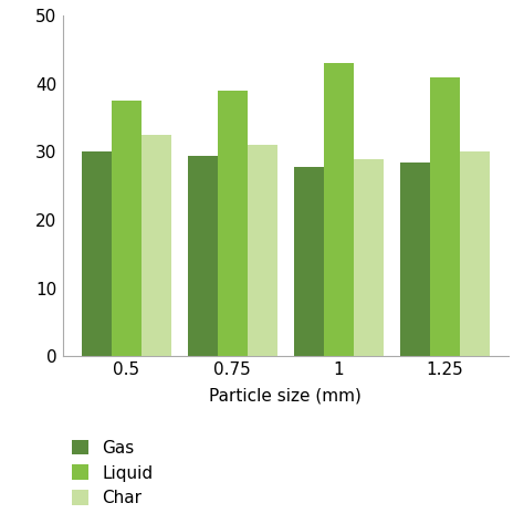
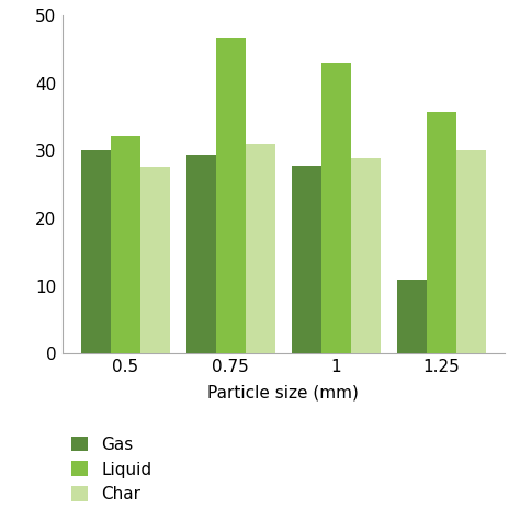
Liquid/0.5: 37.5 -> 32.2
Char/0.5: 32.5 -> 27.6
Liquid/0.75: 39.0 -> 46.6
Gas/1.25: 28.5 -> 11.0
Liquid/1.25: 41.0 -> 35.8
